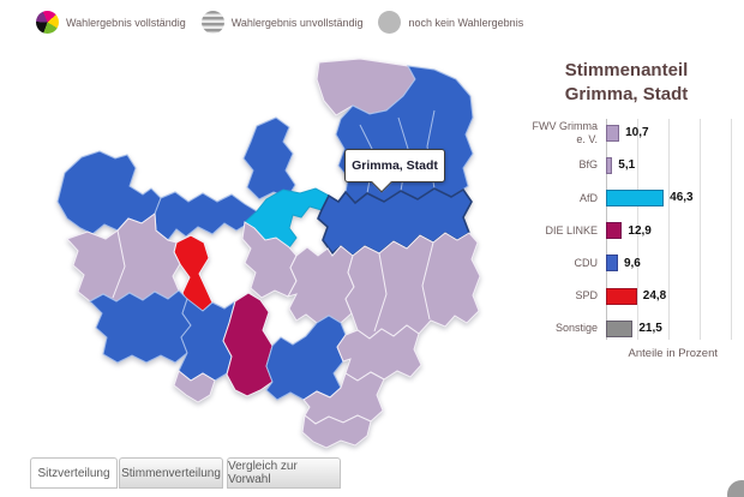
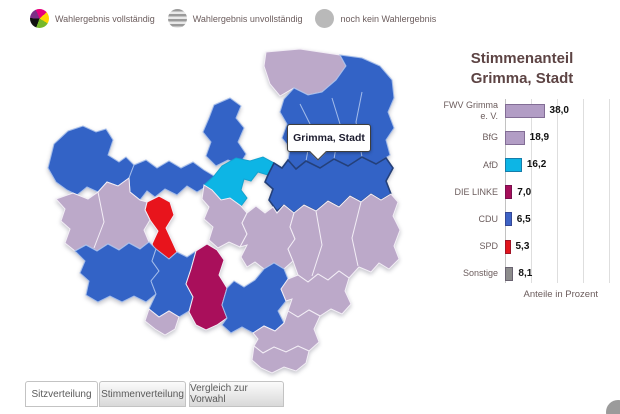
FWV Grimma e. V.: 10,7 -> 38,0
BfG: 5,1 -> 18,9
AfD: 46,3 -> 16,2
DIE LINKE: 12,9 -> 7,0
CDU: 9,6 -> 6,5
SPD: 24,8 -> 5,3
Sonstige: 21,5 -> 8,1
